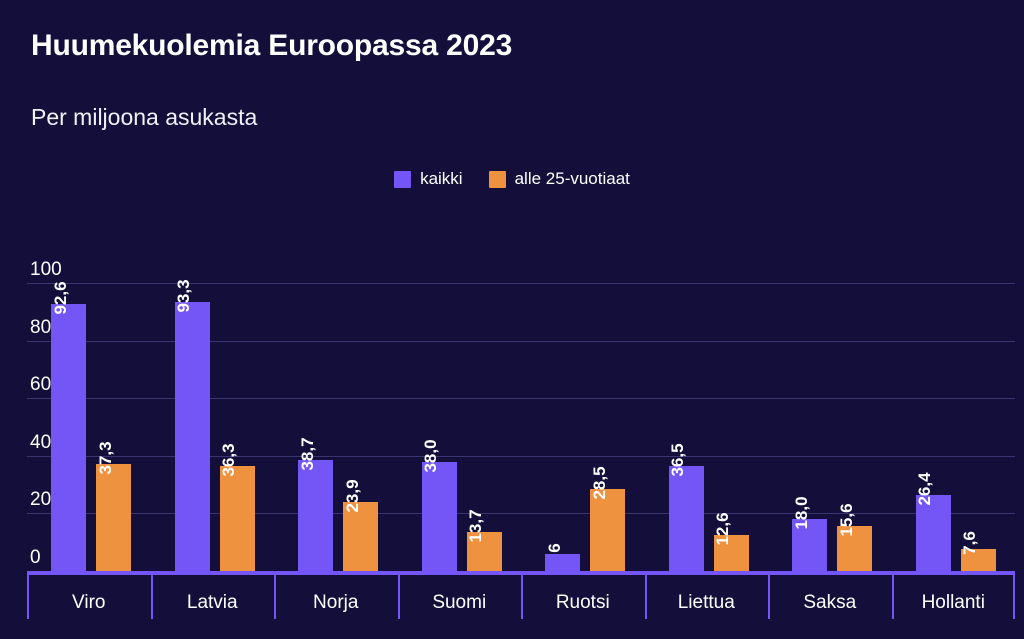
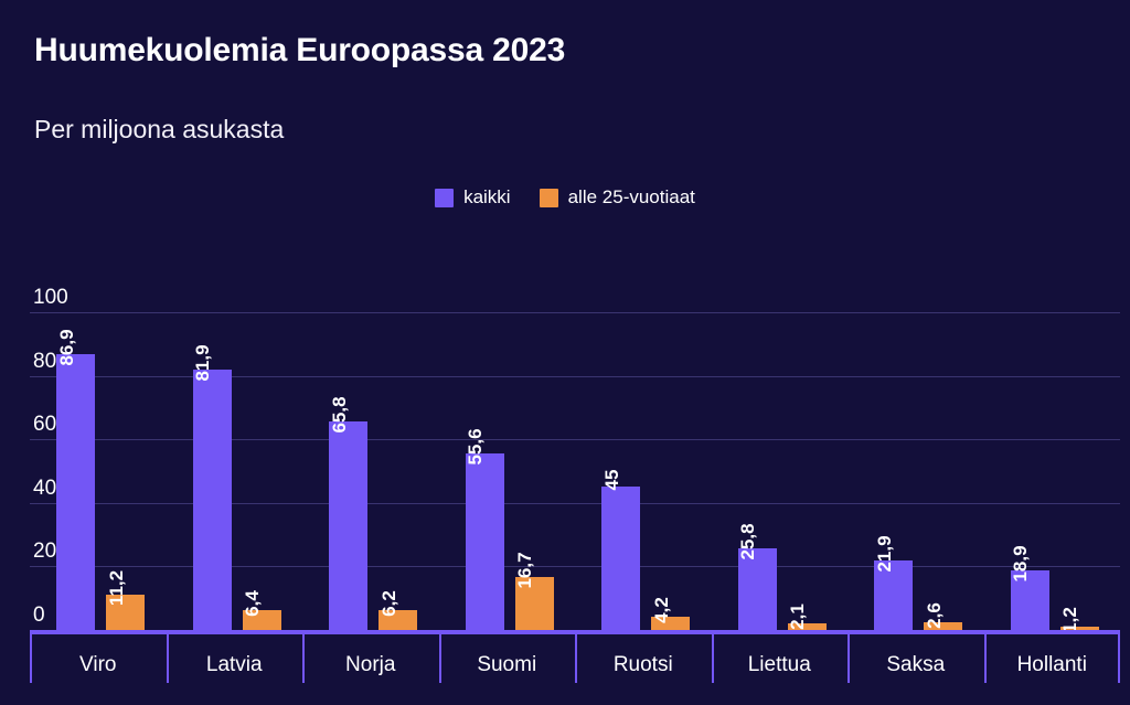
kaikki/Viro: 92,6 -> 86,9
alle 25-vuotiaat/Viro: 37,3 -> 11,2
kaikki/Latvia: 93,3 -> 81,9
alle 25-vuotiaat/Latvia: 36,3 -> 6,4
kaikki/Norja: 38,7 -> 65,8
alle 25-vuotiaat/Norja: 23,9 -> 6,2
kaikki/Suomi: 38,0 -> 55,6
alle 25-vuotiaat/Suomi: 13,7 -> 16,7
kaikki/Ruotsi: 6 -> 45
alle 25-vuotiaat/Ruotsi: 28,5 -> 4,2
kaikki/Liettua: 36,5 -> 25,8
alle 25-vuotiaat/Liettua: 12,6 -> 2,1
kaikki/Saksa: 18,0 -> 21,9
alle 25-vuotiaat/Saksa: 15,6 -> 2,6
kaikki/Hollanti: 26,4 -> 18,9
alle 25-vuotiaat/Hollanti: 7,6 -> 1,2
